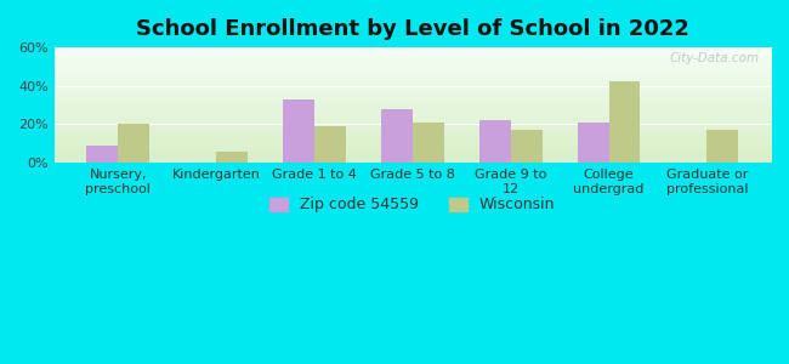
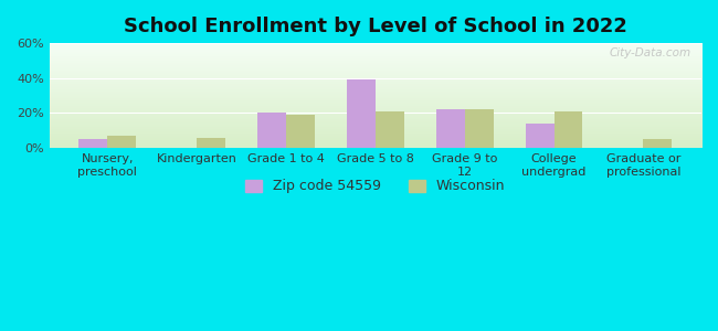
Zip code 54559/Nursery, preschool: 9% -> 5%
Wisconsin/Nursery, preschool: 20% -> 7%
Zip code 54559/Grade 1 to 4: 33% -> 20%
Zip code 54559/Grade 5 to 8: 28% -> 39%
Wisconsin/Grade 9 to 12: 17% -> 22%
Zip code 54559/College undergrad: 21% -> 14%
Wisconsin/College undergrad: 42% -> 21%
Wisconsin/Graduate or professional: 17% -> 5%
